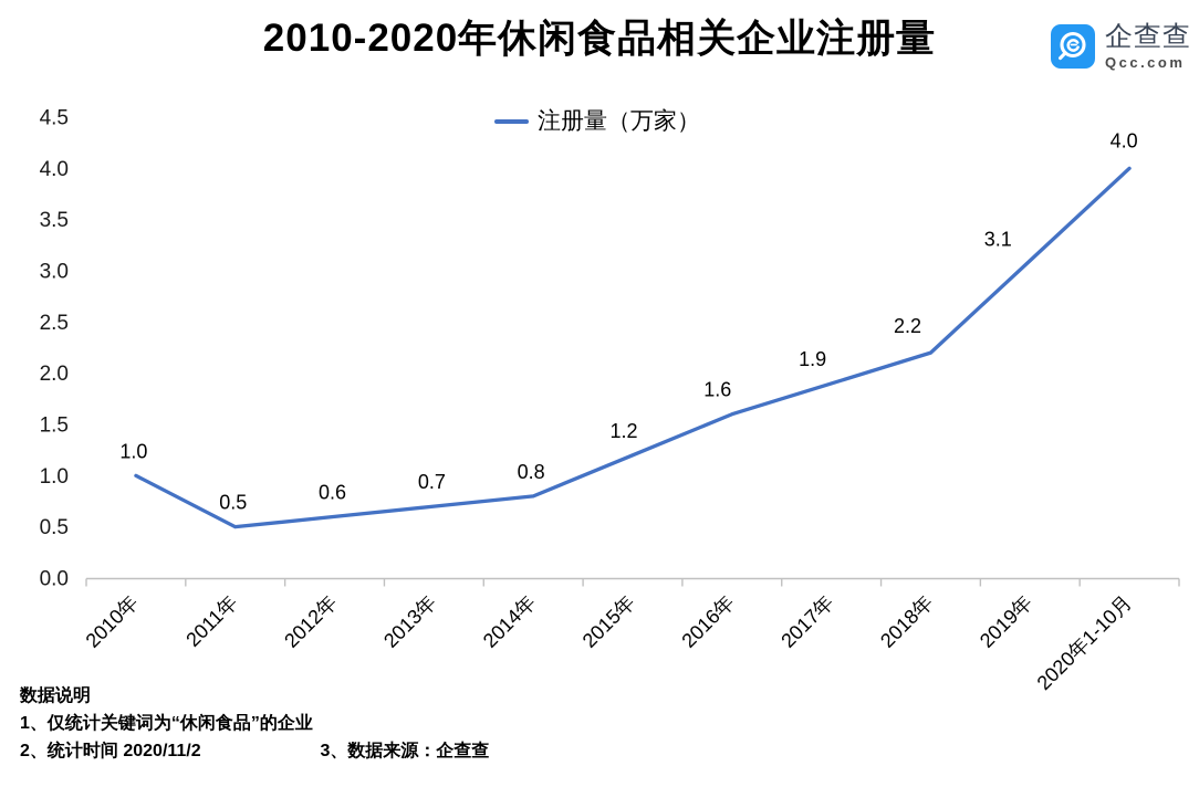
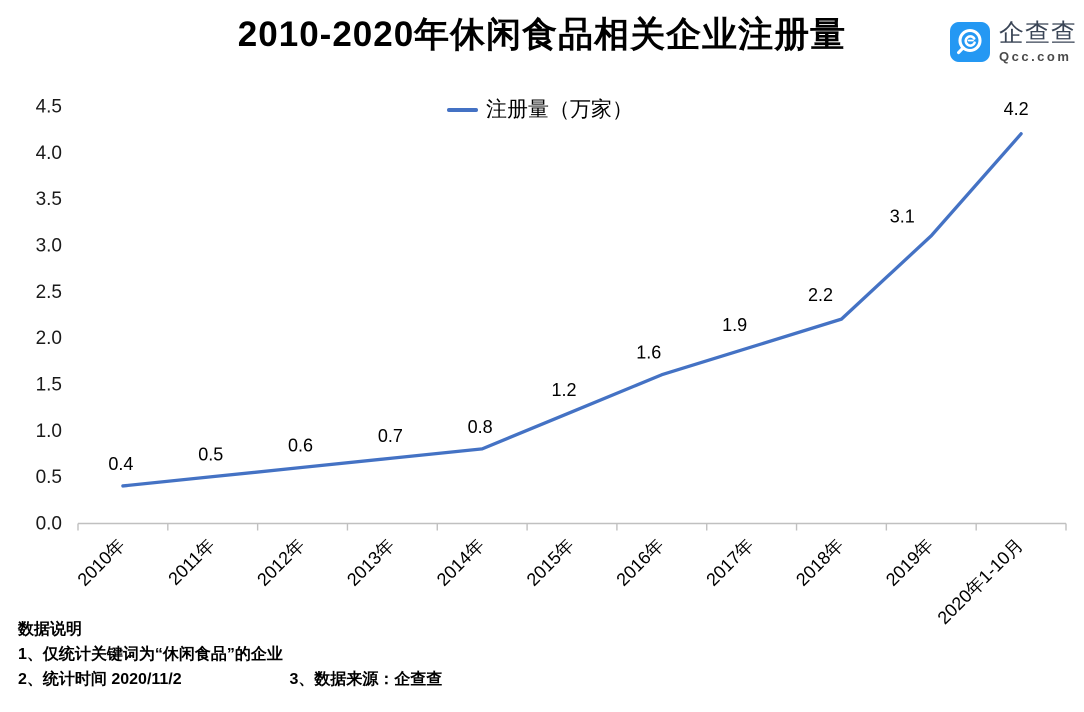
2010年: 1.0 -> 0.4
2020年1-10月: 4.0 -> 4.2
